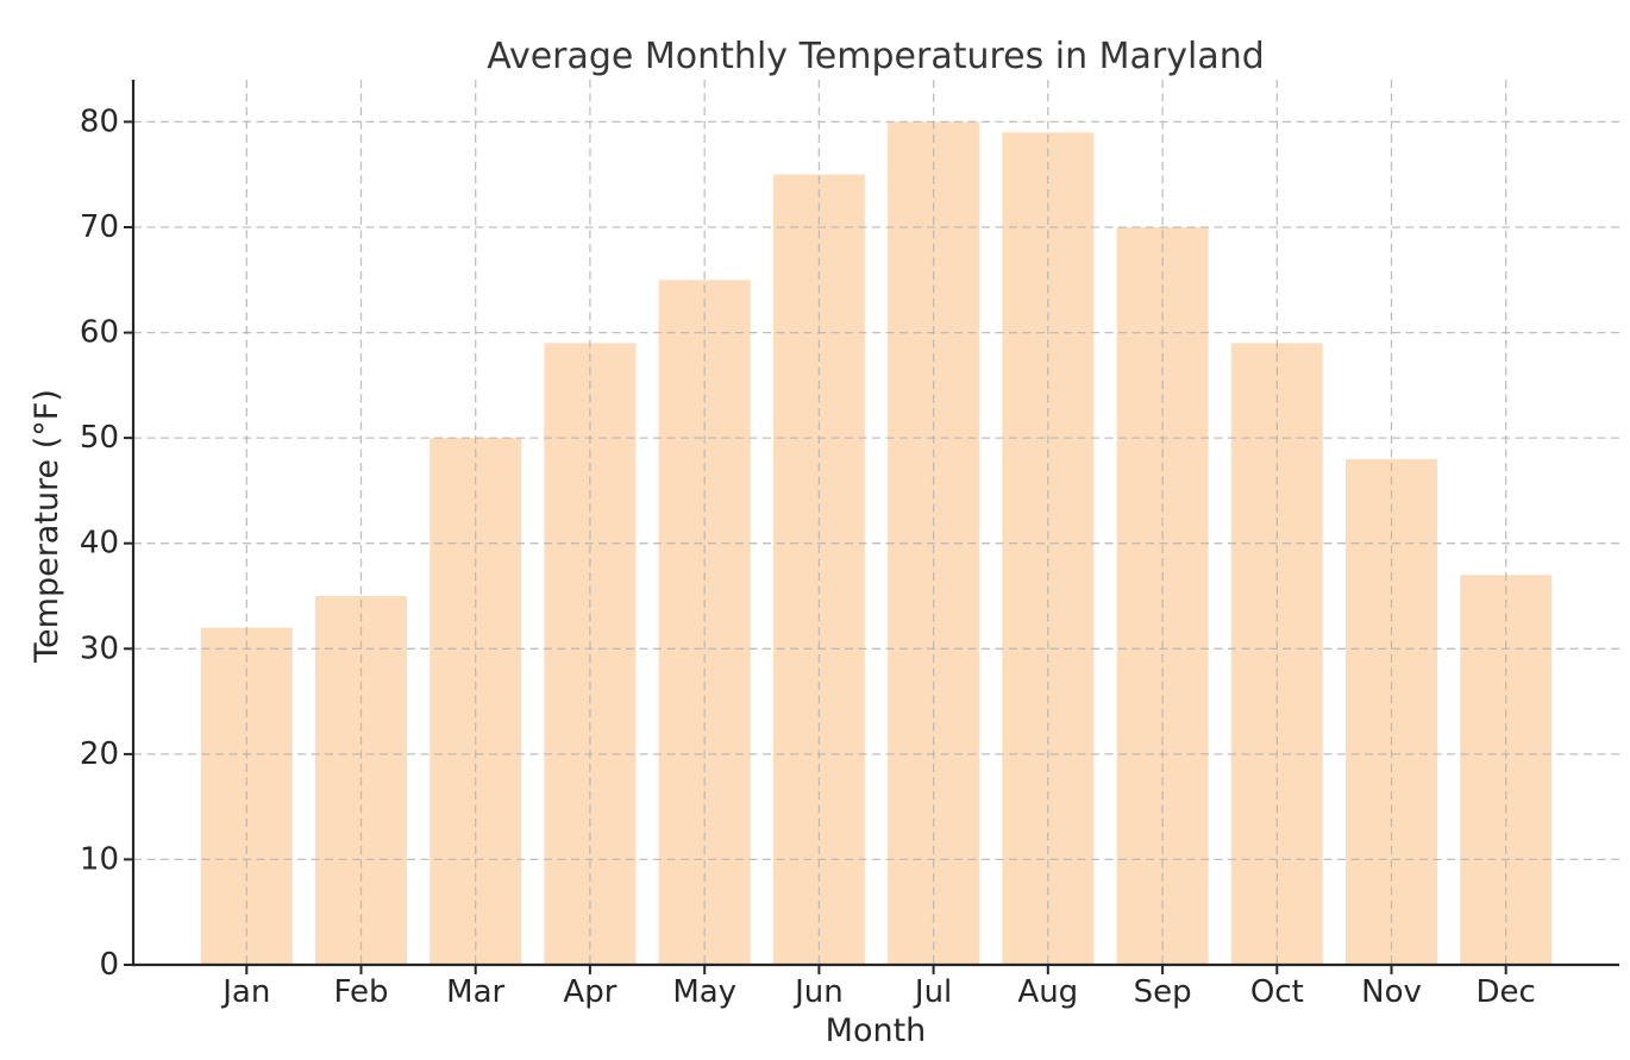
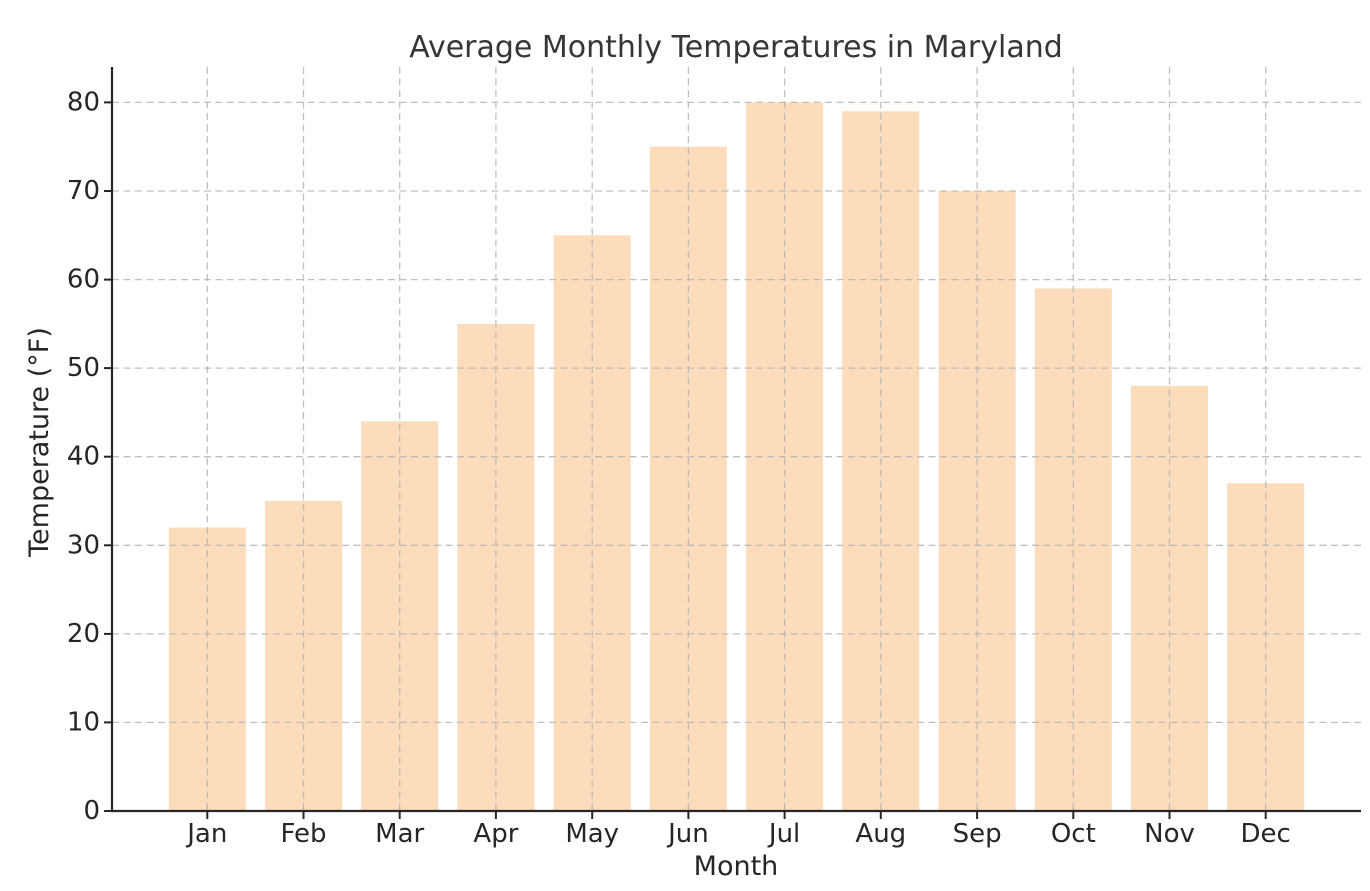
Mar: 50 -> 44
Apr: 59 -> 55
